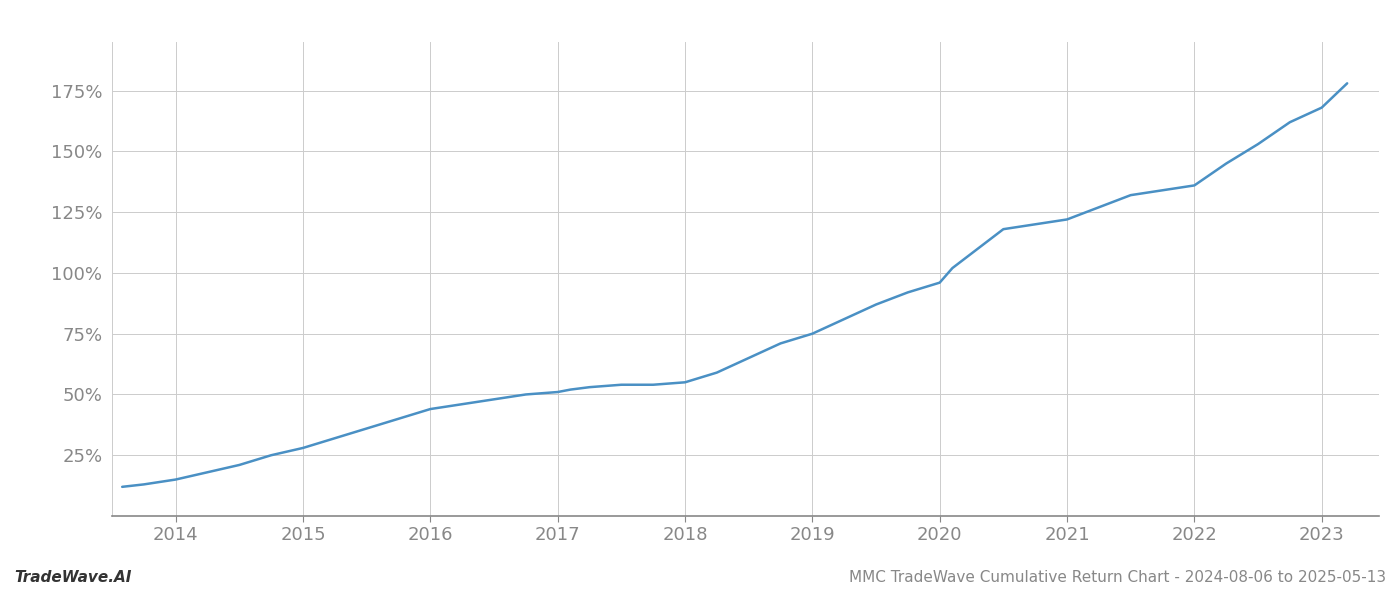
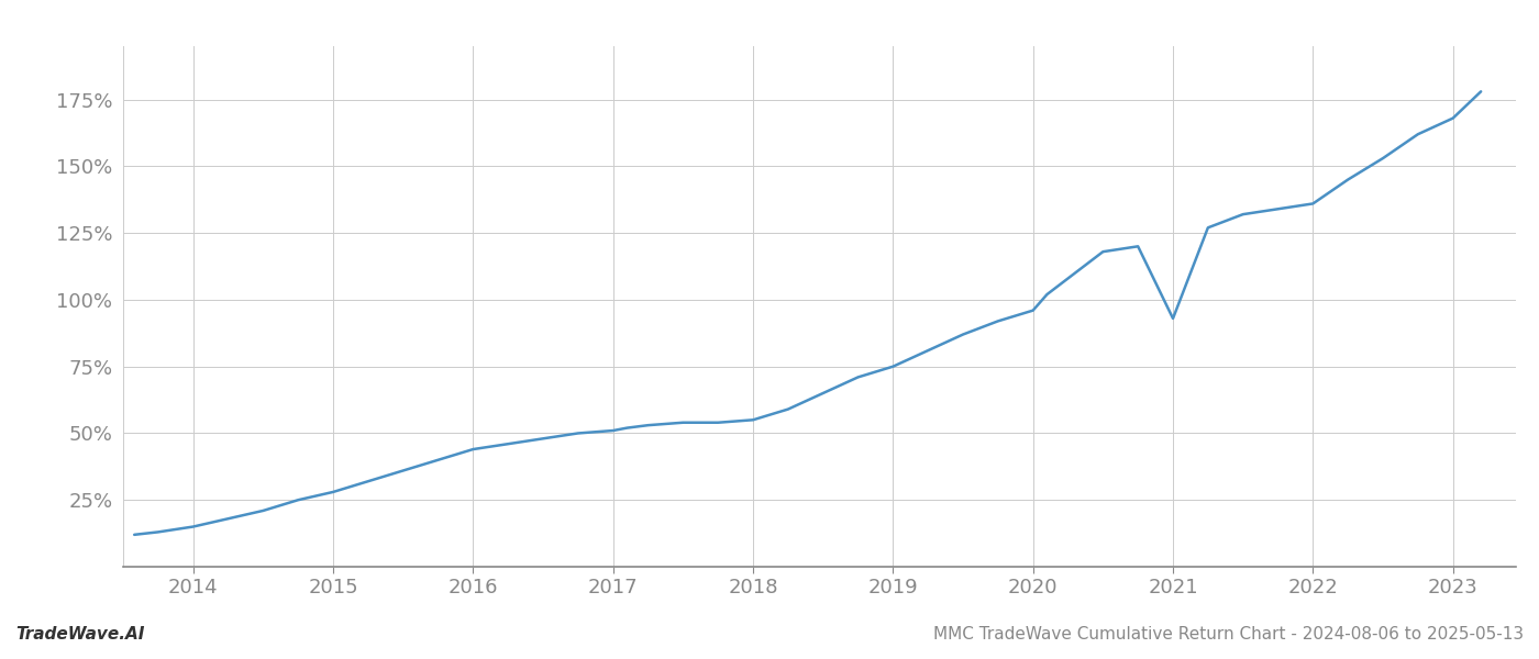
2021: 122% -> 93%
